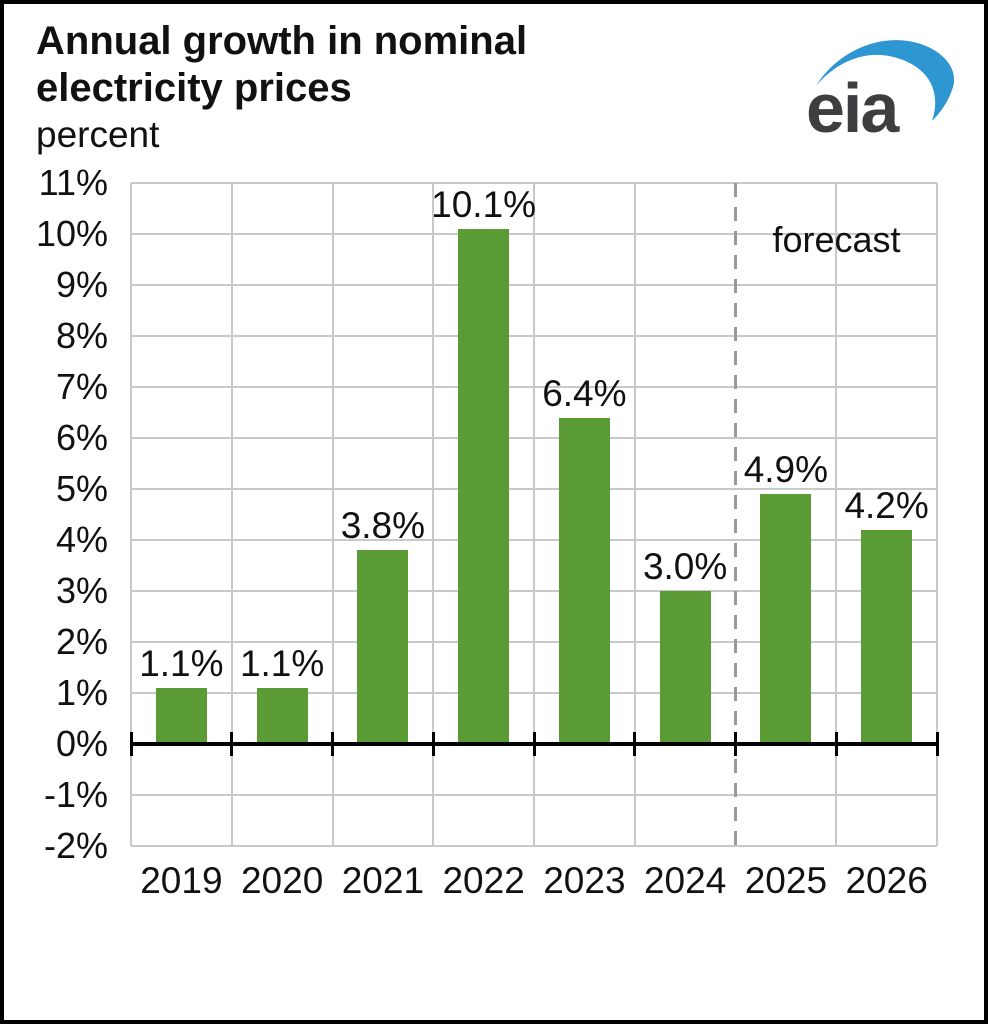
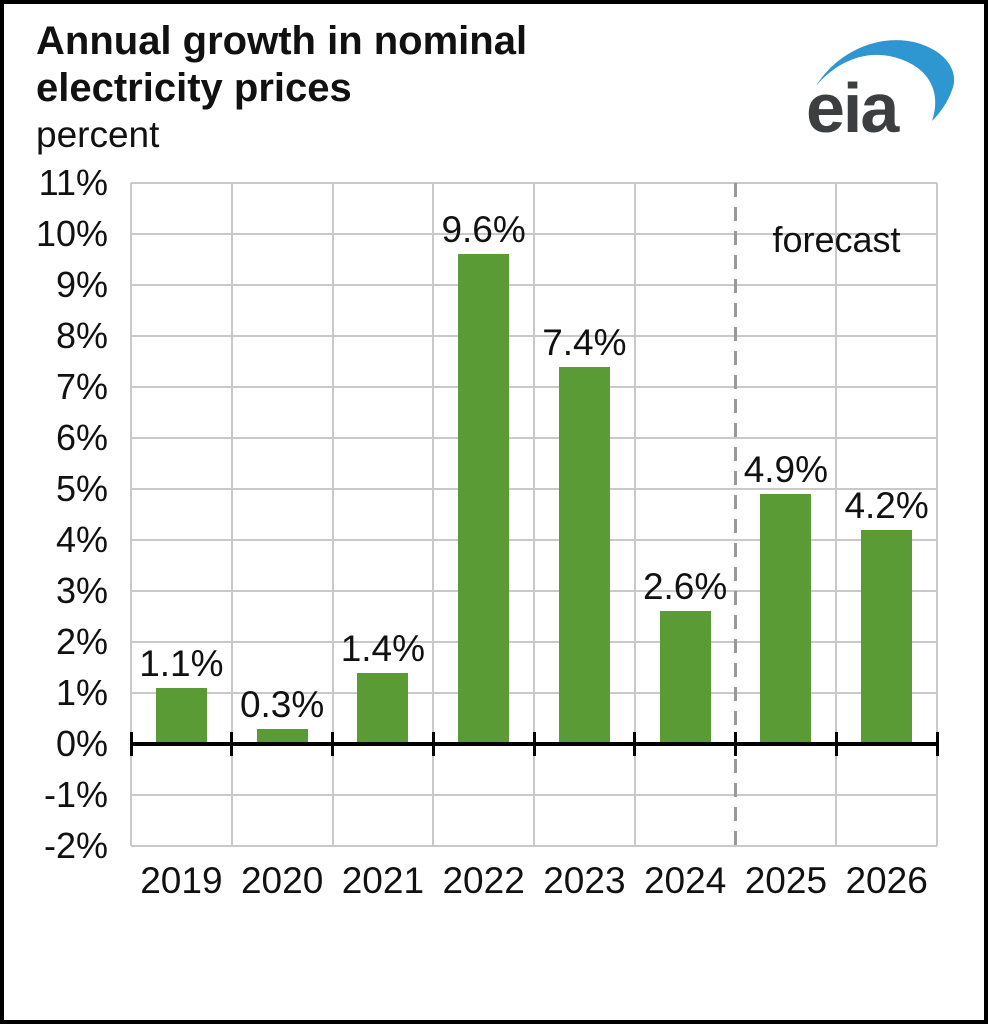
2020: 1.1% -> 0.3%
2021: 3.8% -> 1.4%
2022: 10.1% -> 9.6%
2023: 6.4% -> 7.4%
2024: 3.0% -> 2.6%
